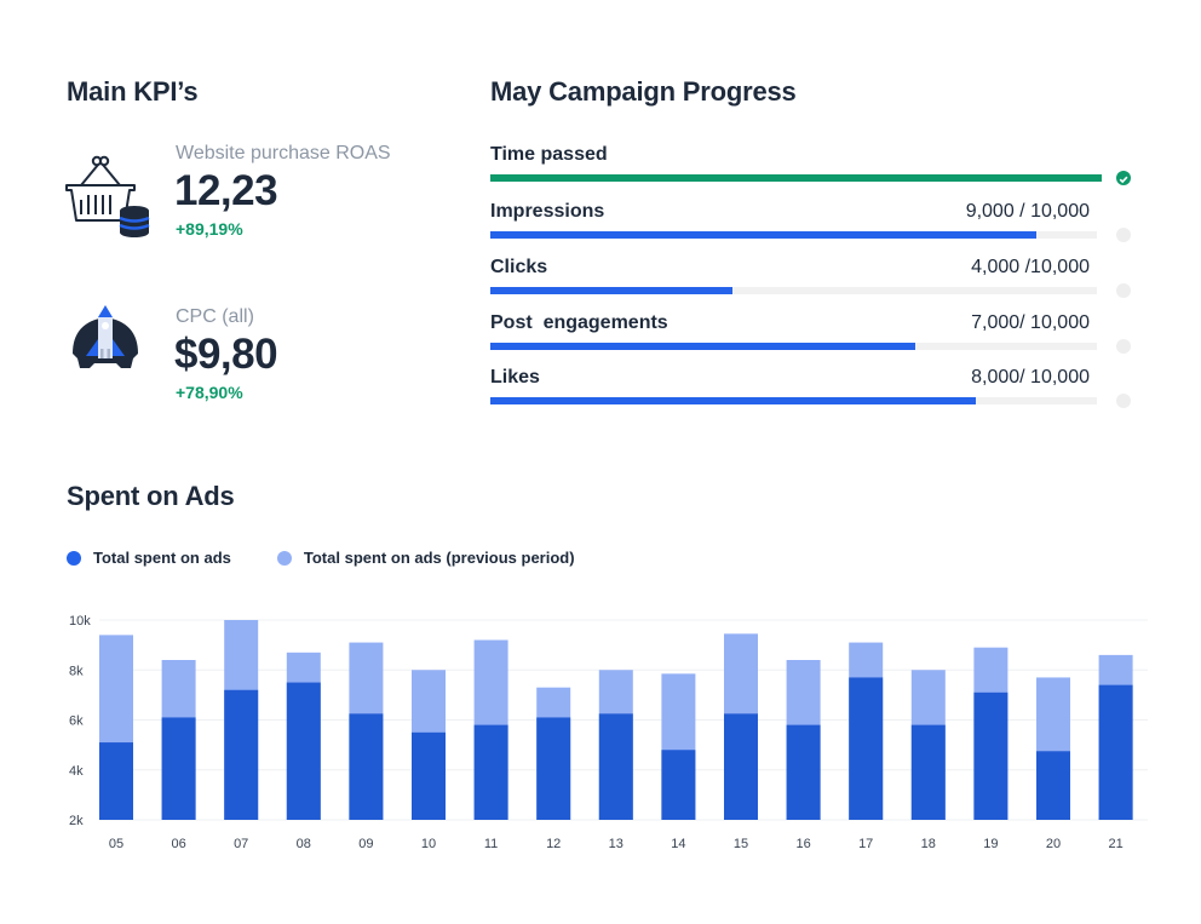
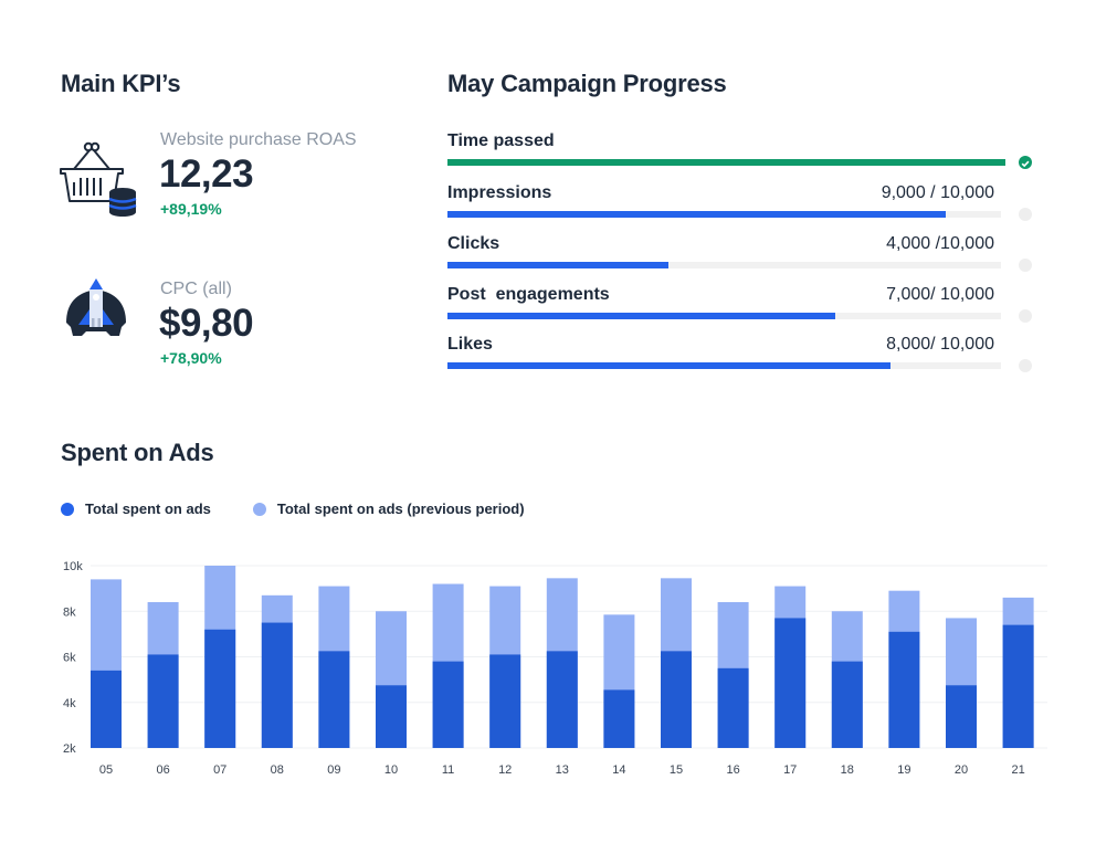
Total spent on ads/05: 5.1k -> 5.4k
Total spent on ads/10: 5.5k -> 4.8k
Total spent on ads (previous period)/12: 7.3k -> 9.1k
Total spent on ads (previous period)/13: 8.0k -> 9.4k
Total spent on ads/14: 4.8k -> 4.6k
Total spent on ads/16: 5.8k -> 5.5k
